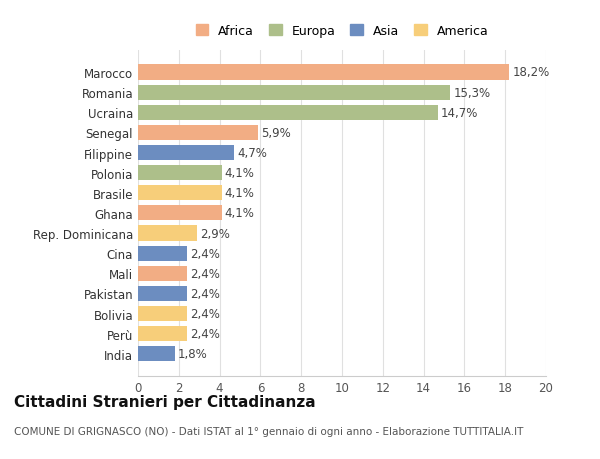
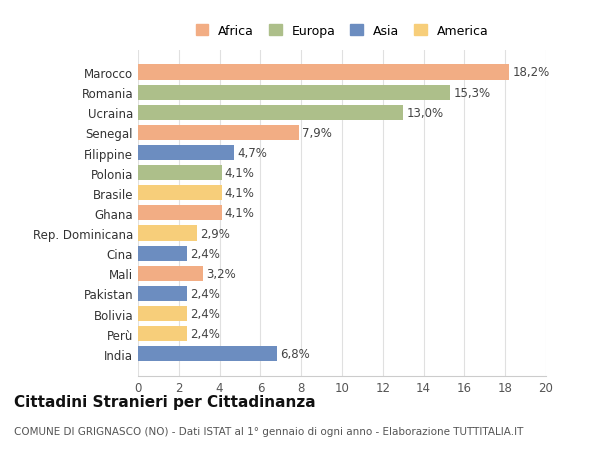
Ucraina: 14,7% -> 13,0%
Senegal: 5,9% -> 7,9%
Mali: 2,4% -> 3,2%
India: 1,8% -> 6,8%
